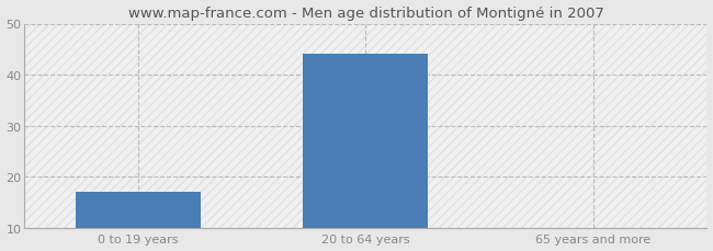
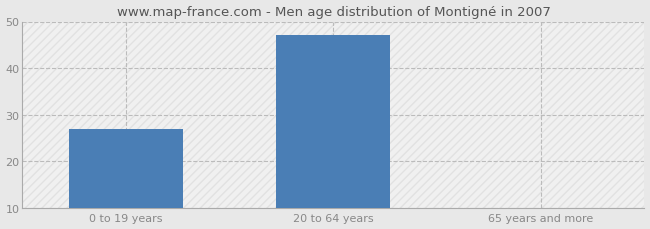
0 to 19 years: 17 -> 27
20 to 64 years: 44 -> 47
